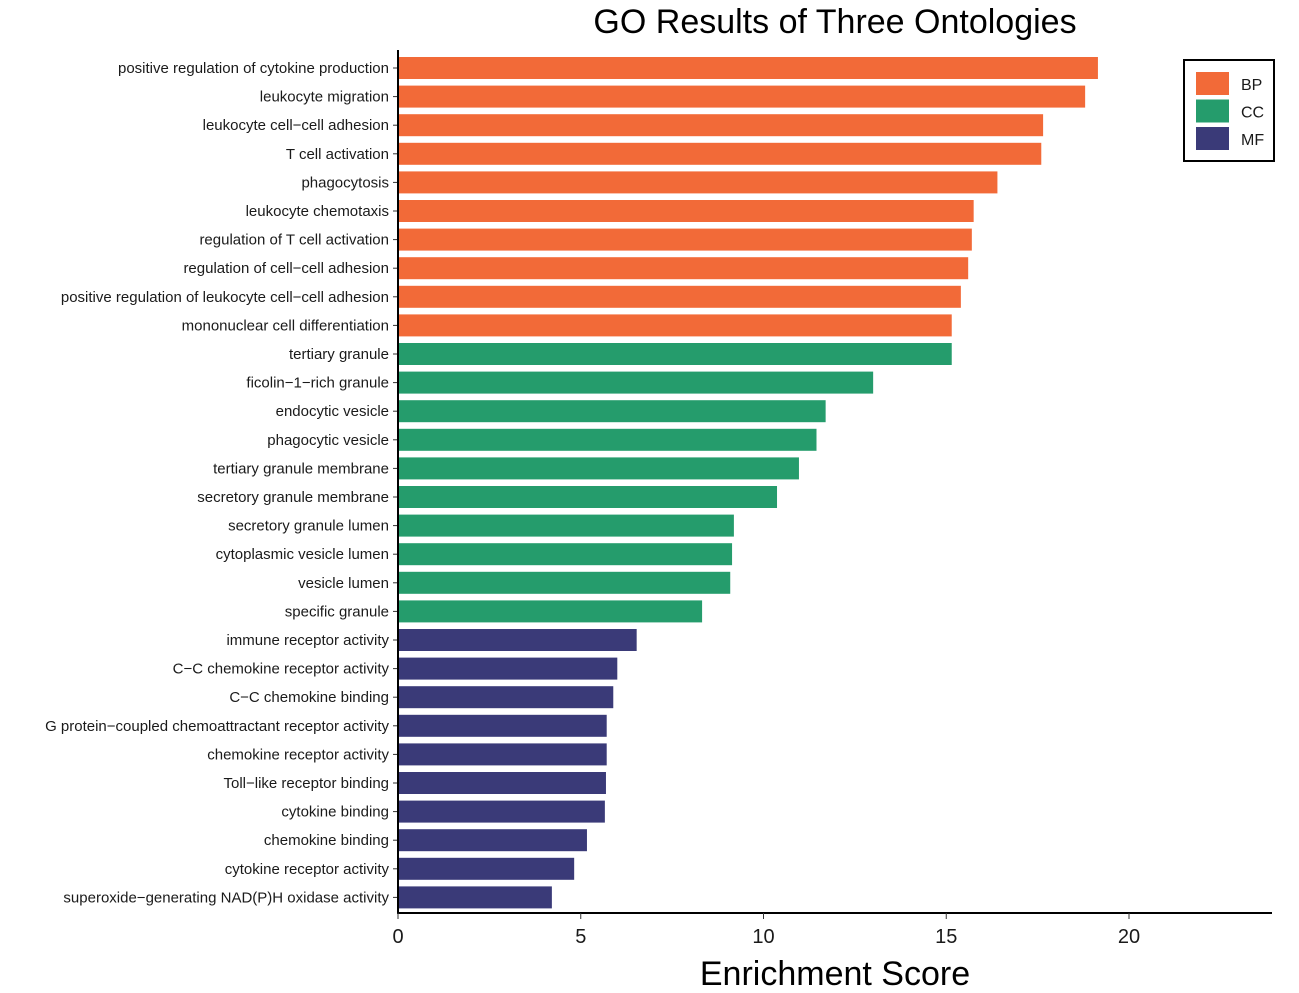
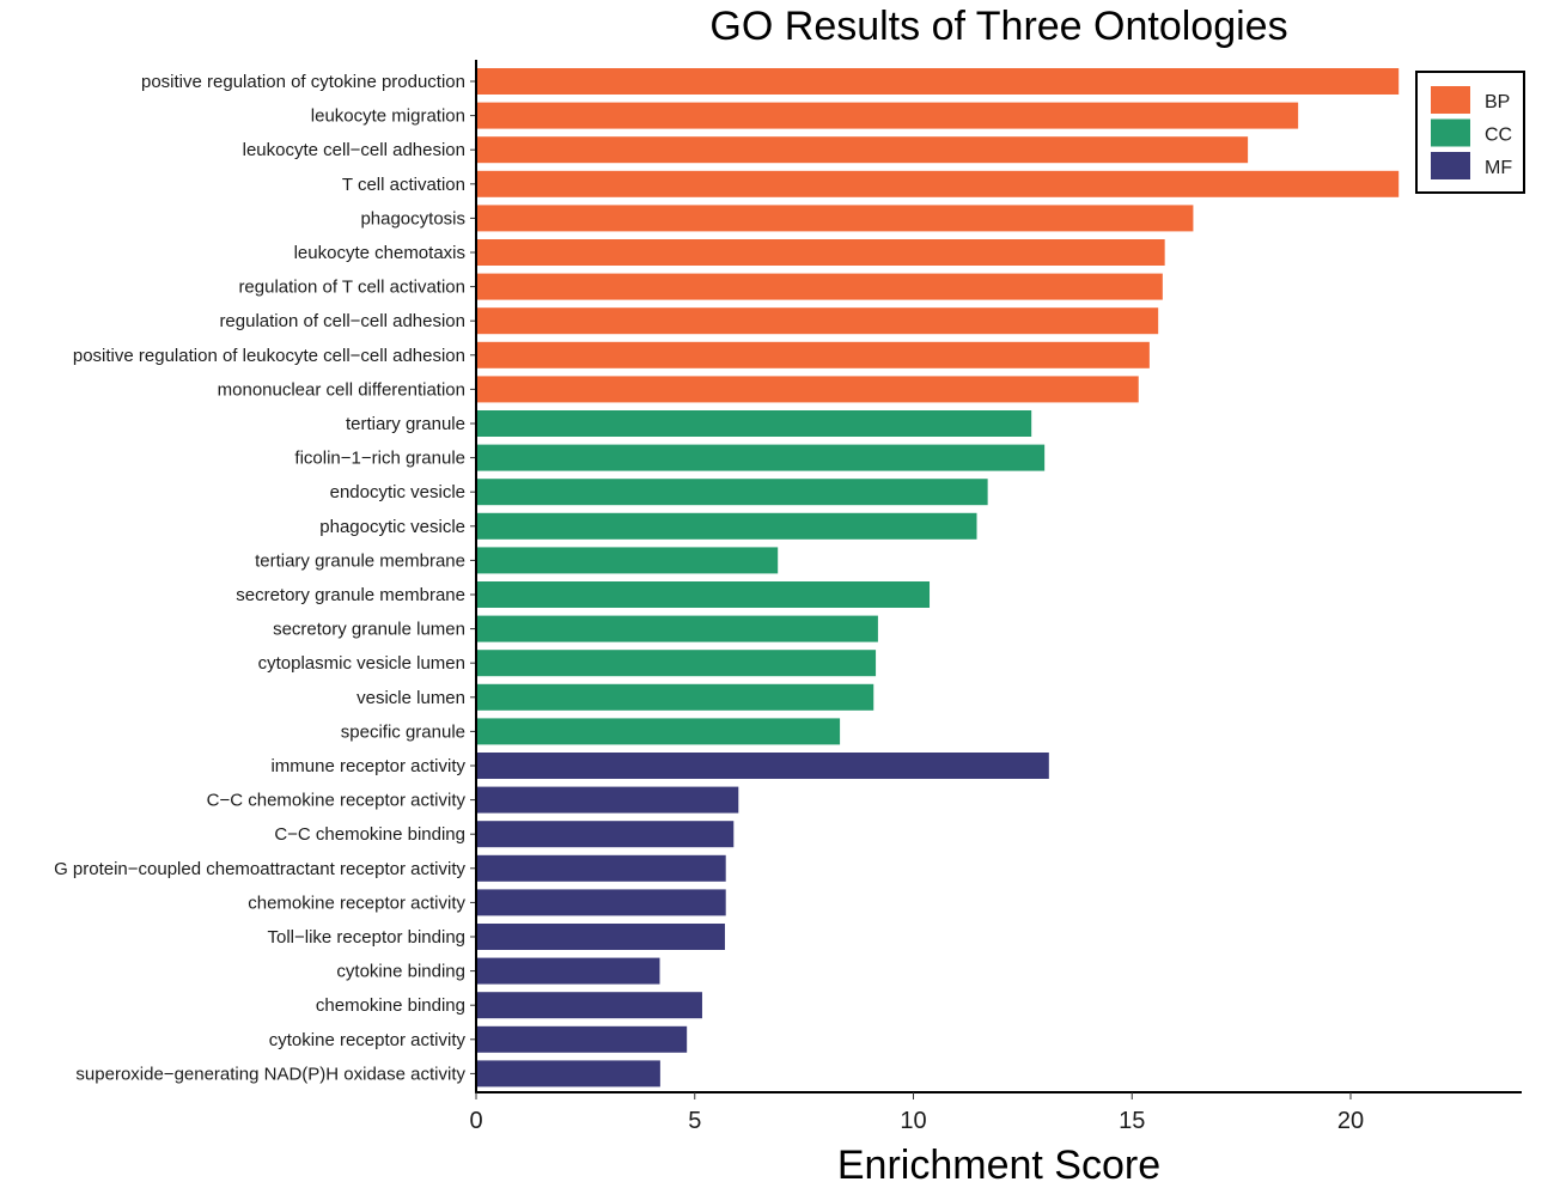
positive regulation of cytokine production: 19.1 -> 21.1
T cell activation: 17.6 -> 21.1
tertiary granule: 15.2 -> 12.7
tertiary granule membrane: 11.0 -> 6.9
immune receptor activity: 6.5 -> 13.1
cytokine binding: 5.7 -> 4.2
